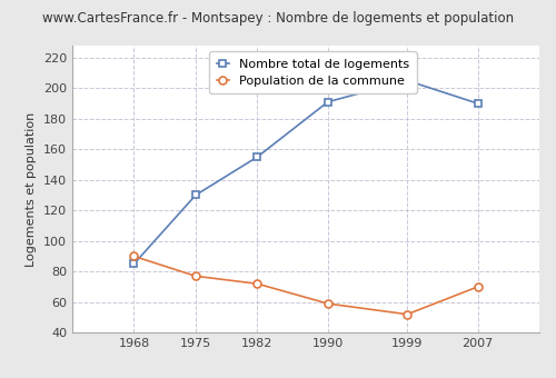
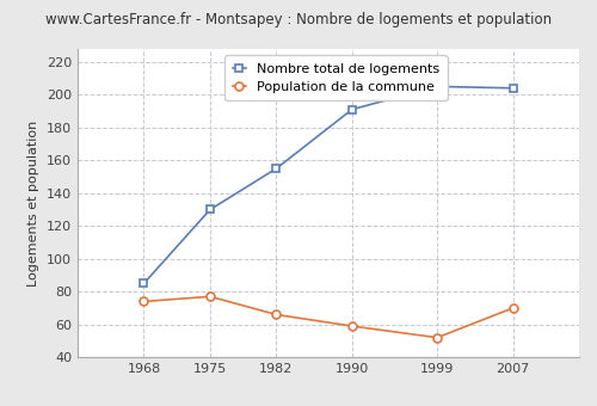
Population de la commune/1968: 90 -> 74
Population de la commune/1982: 72 -> 66
Nombre total de logements/2007: 190 -> 204
